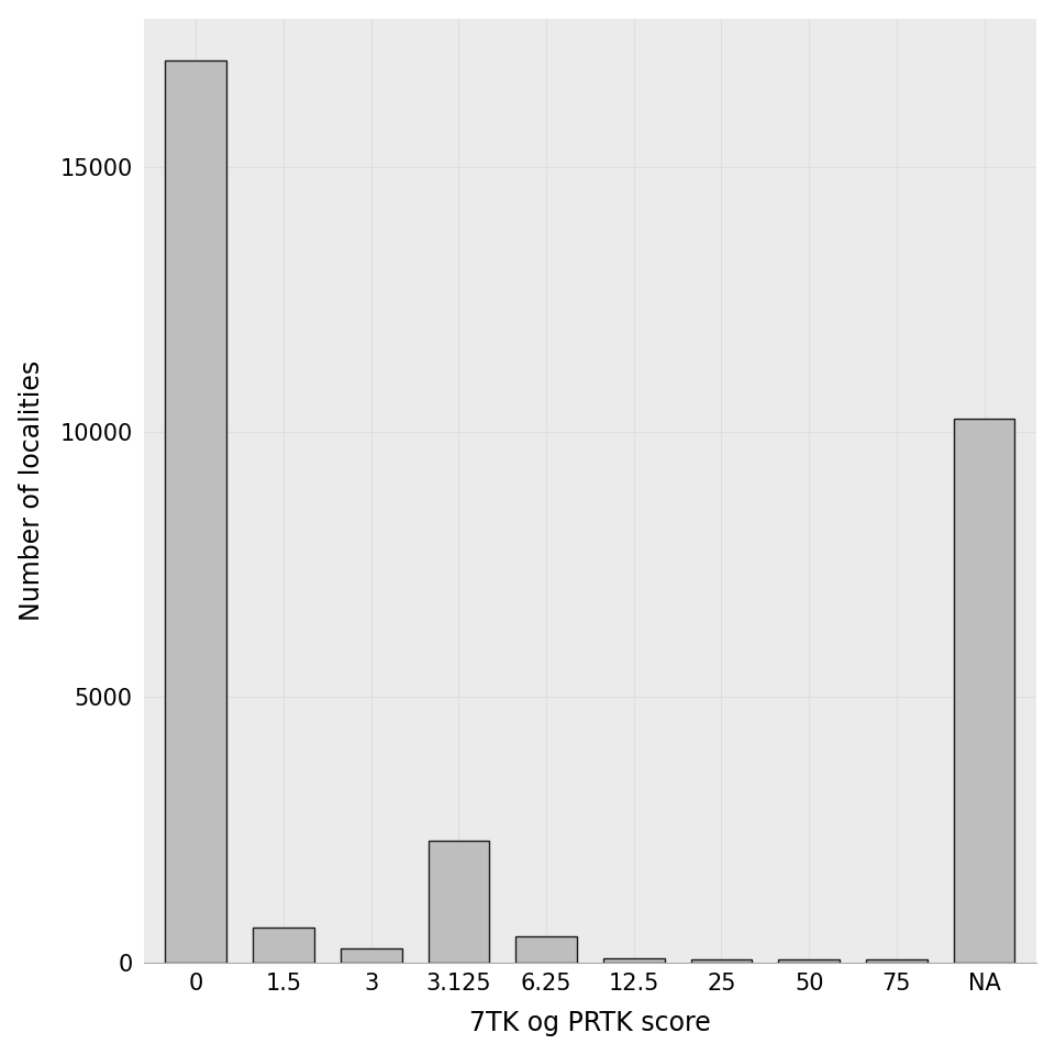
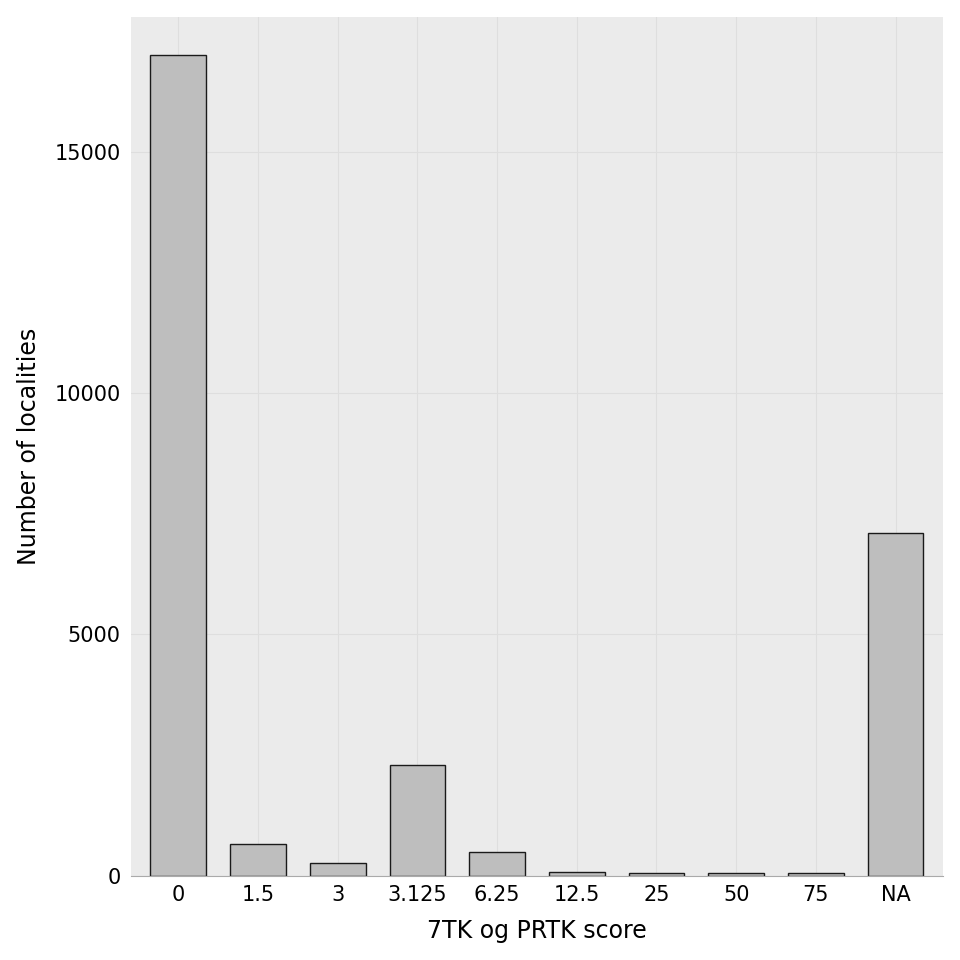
NA: 10250 -> 7100
